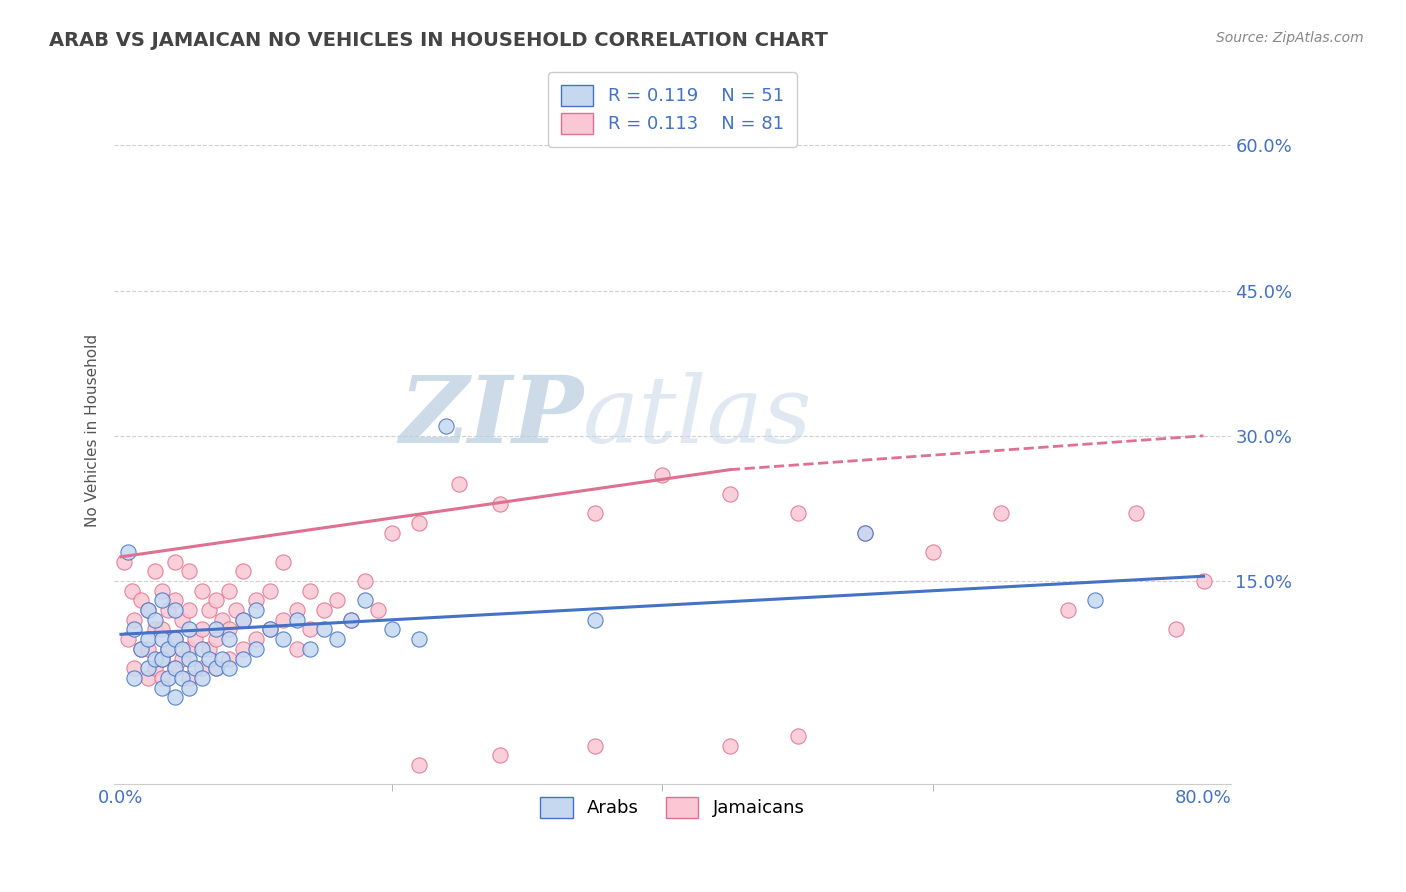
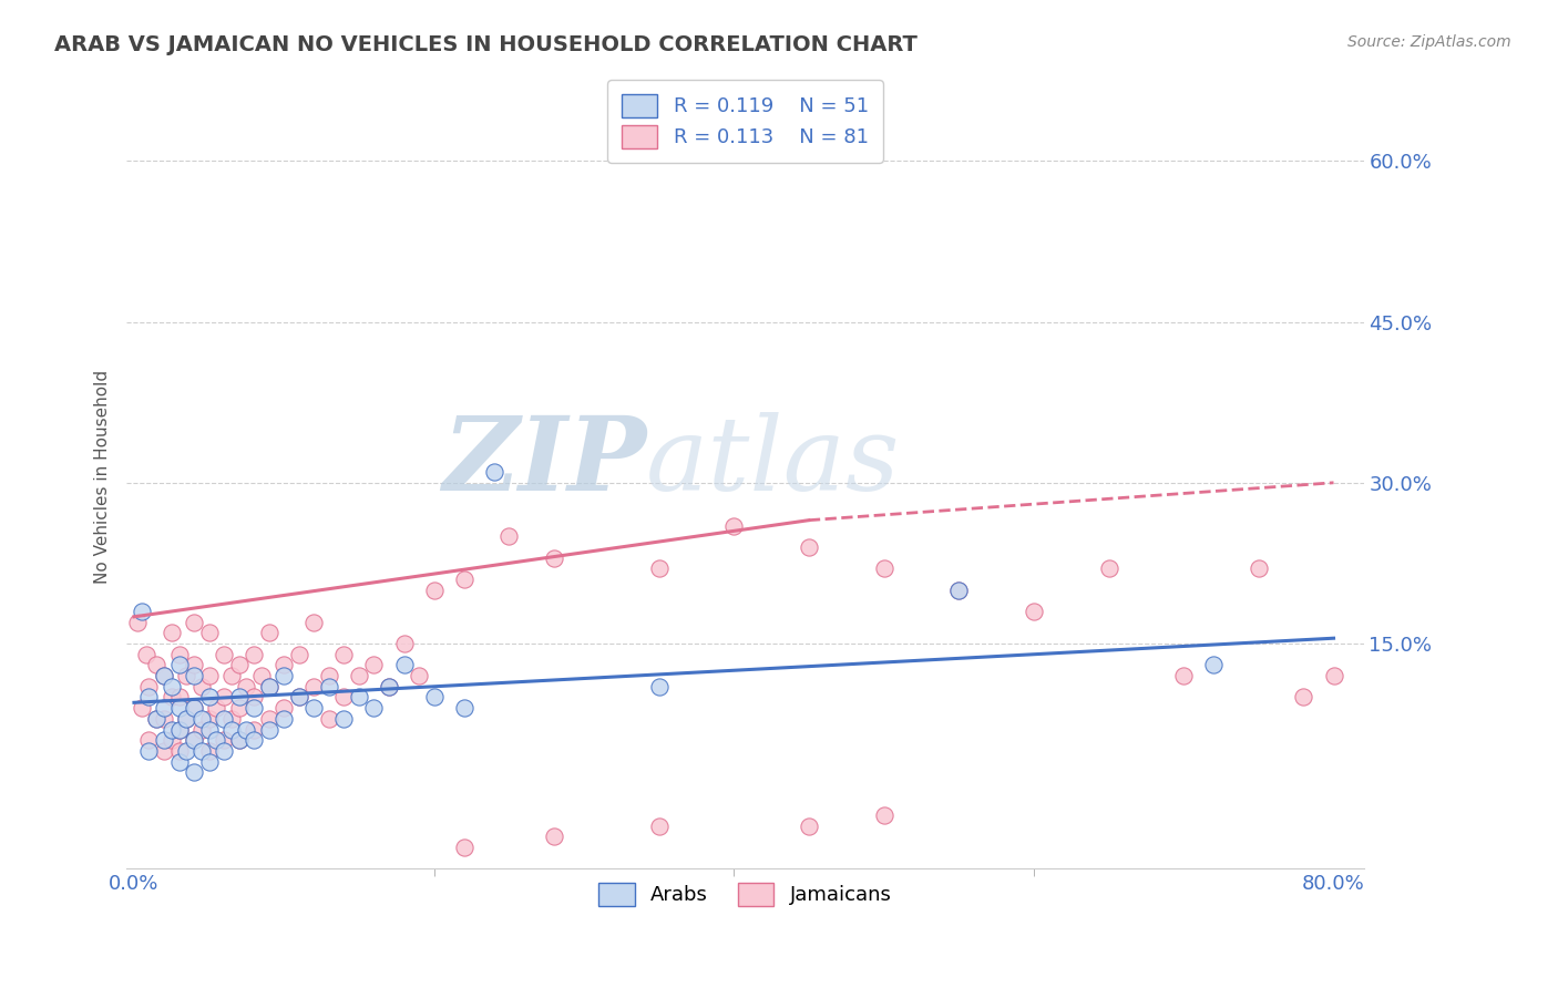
Jamaicans/80.0%: 15% -> 12%
